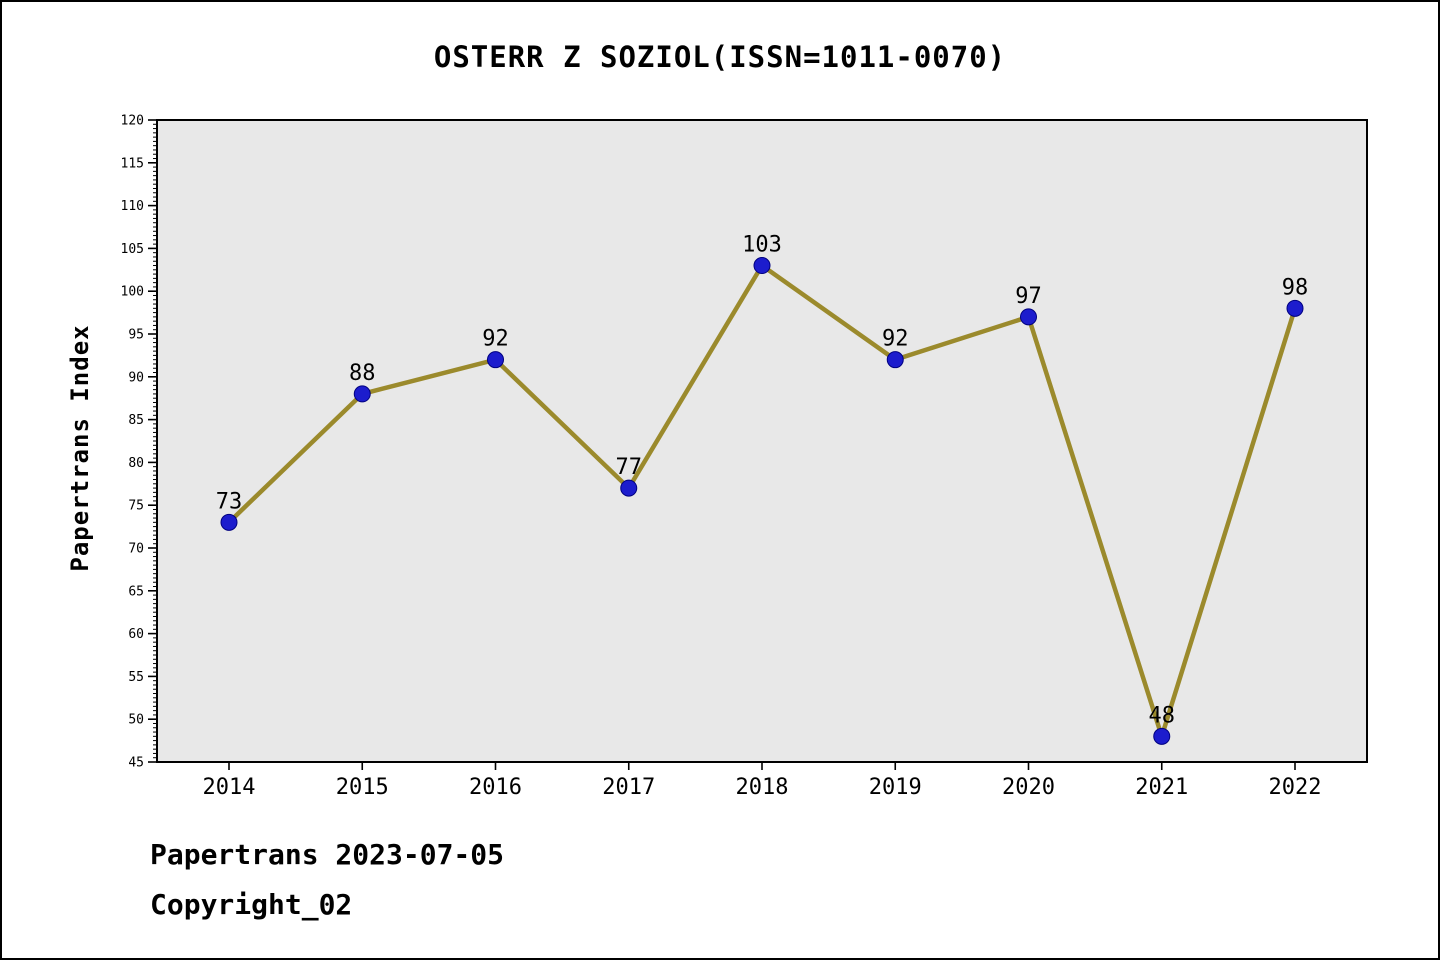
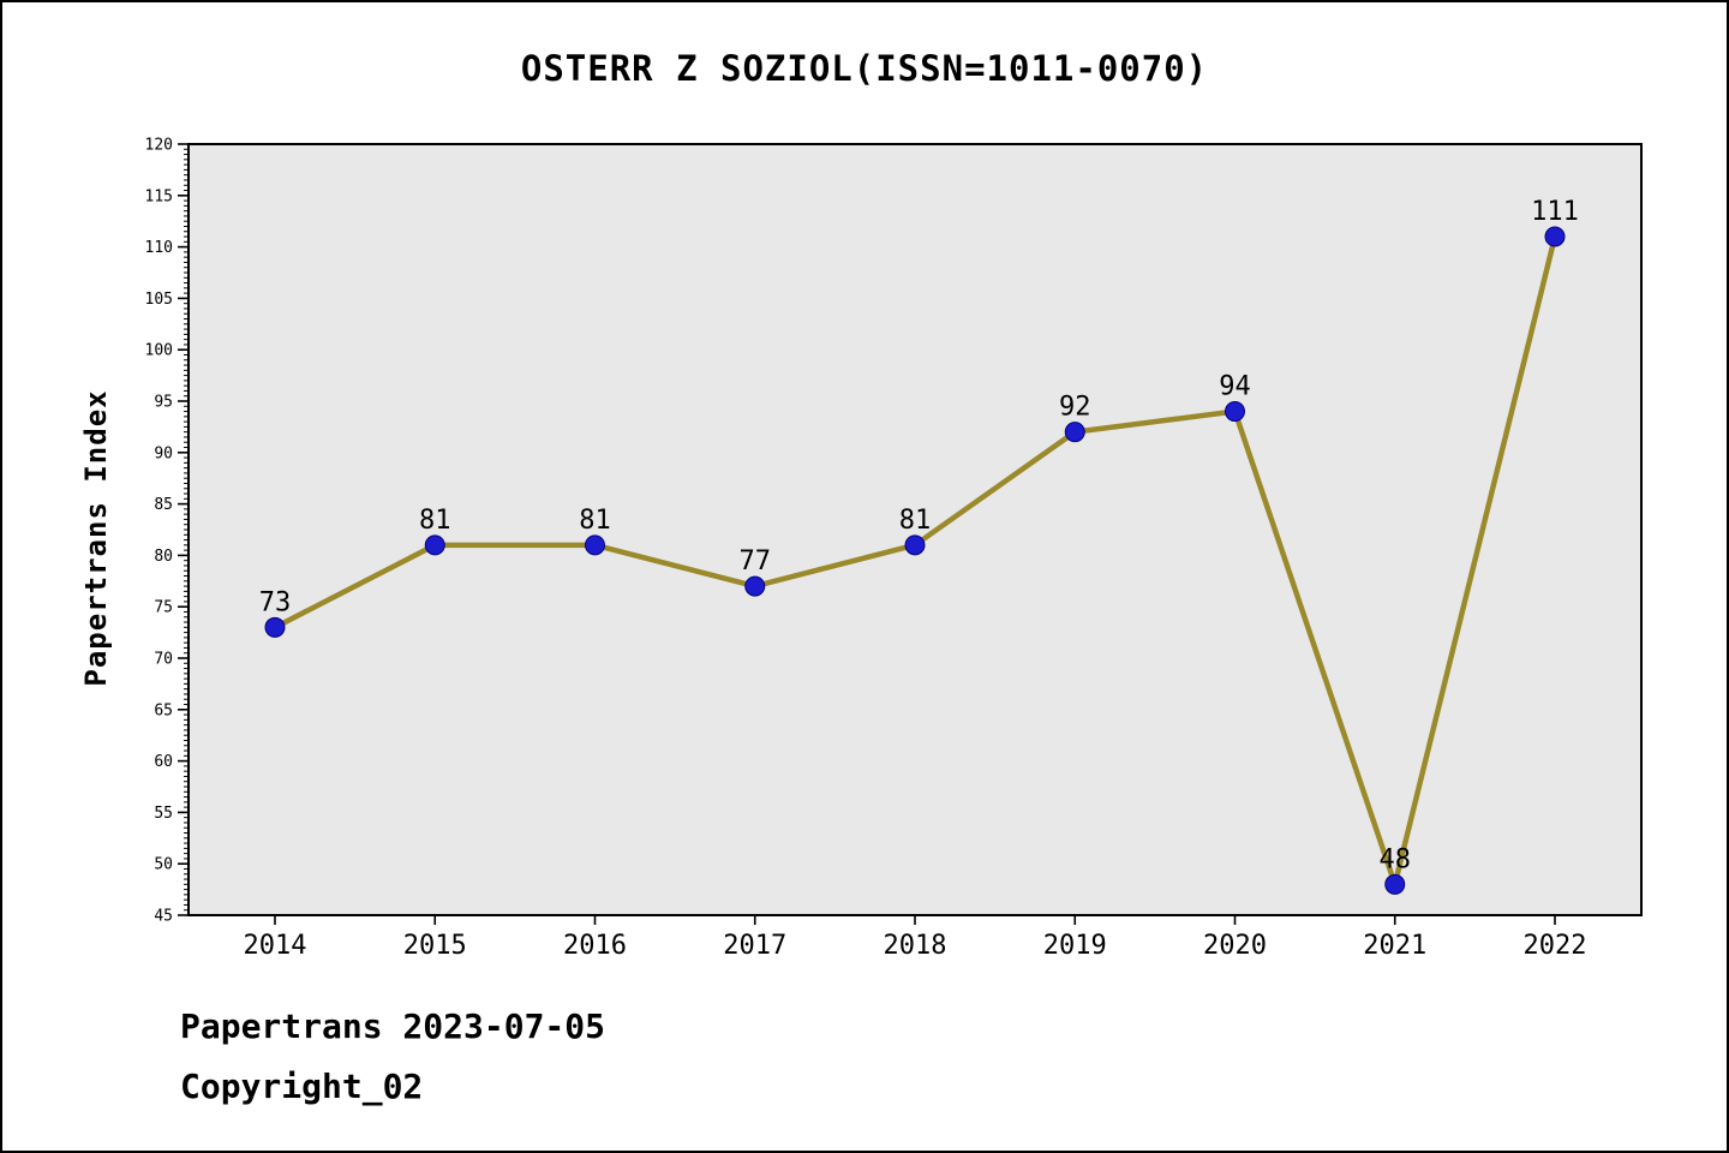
2015: 88 -> 81
2016: 92 -> 81
2018: 103 -> 81
2020: 97 -> 94
2022: 98 -> 111
